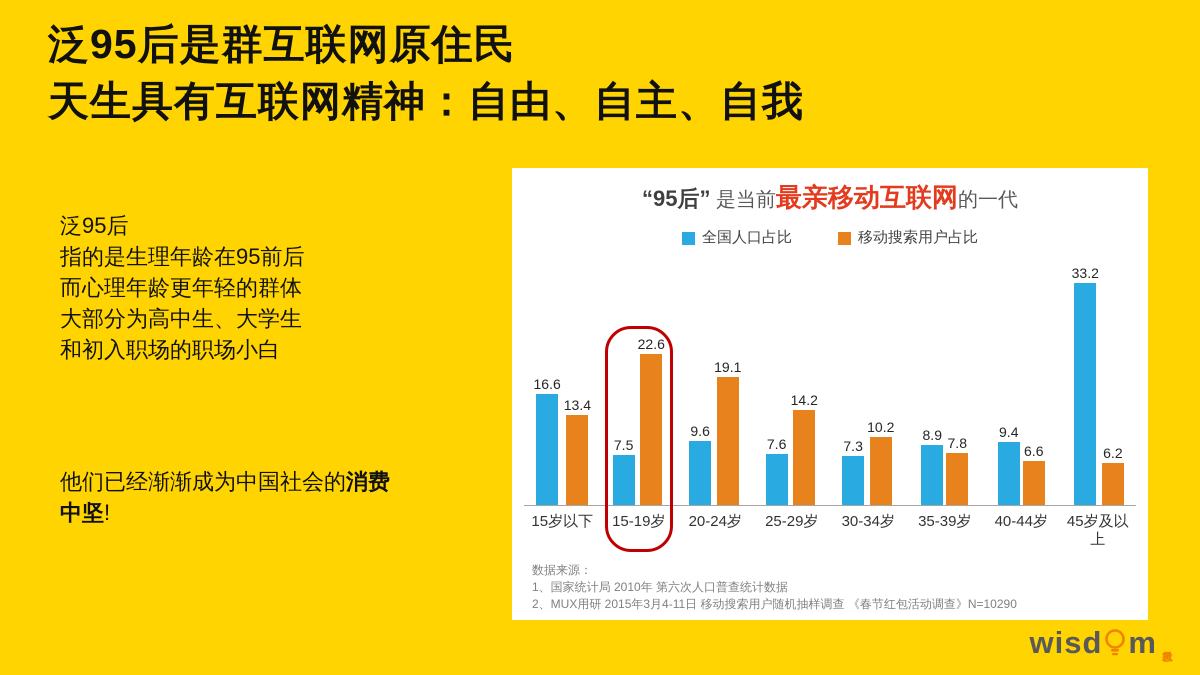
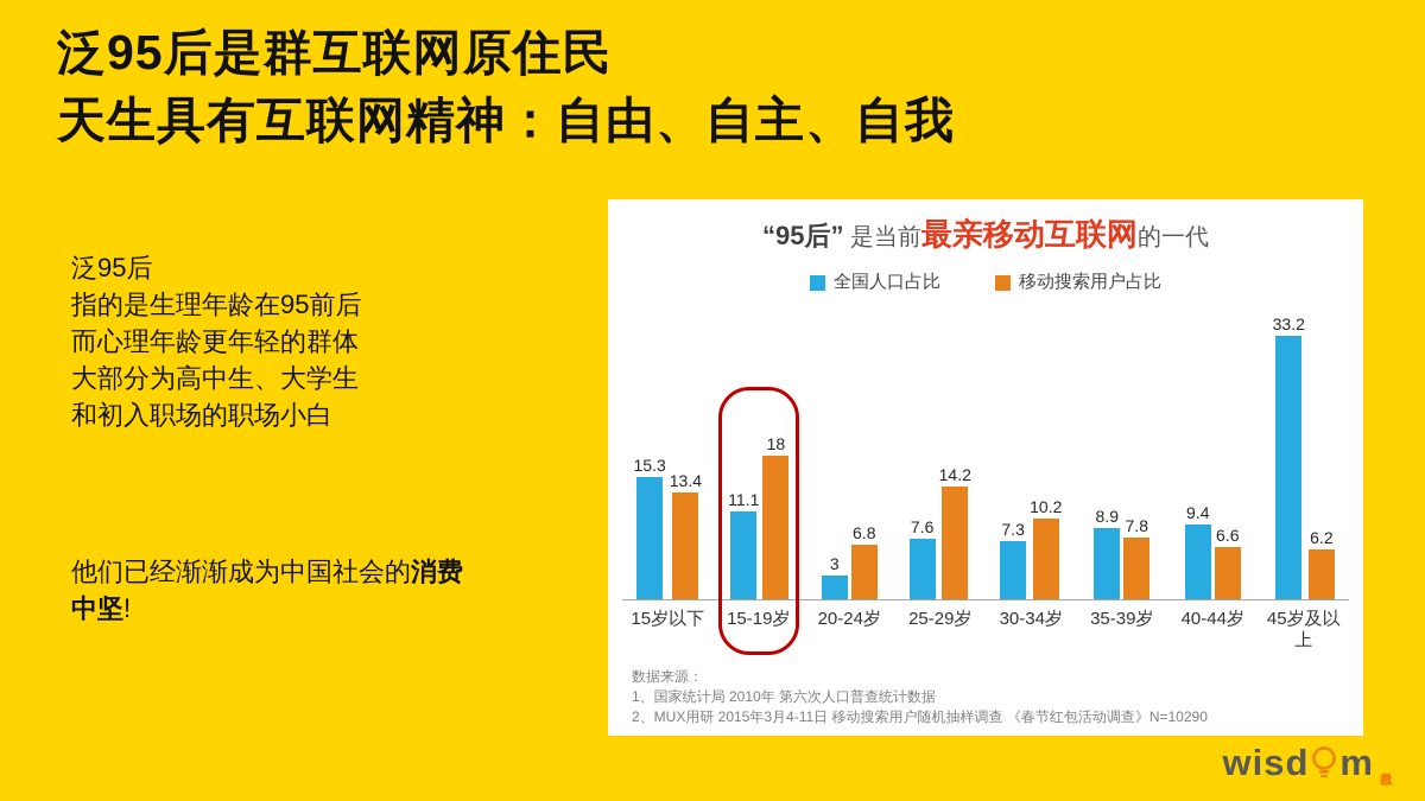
全国人口占比/15岁以下: 16.6 -> 15.3
全国人口占比/15-19岁: 7.5 -> 11.1
移动搜索用户占比/15-19岁: 22.6 -> 18
全国人口占比/20-24岁: 9.6 -> 3
移动搜索用户占比/20-24岁: 19.1 -> 6.8
